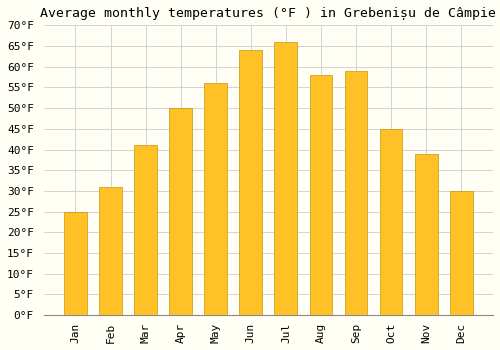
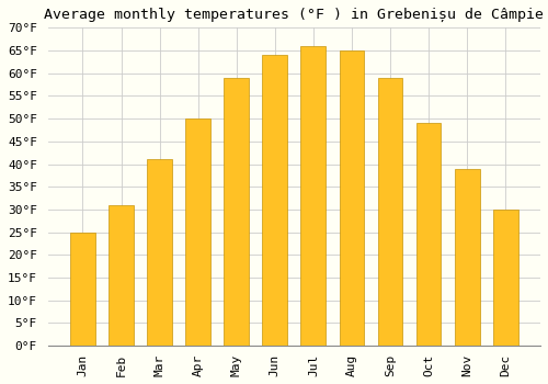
May: 56°F -> 59°F
Aug: 58°F -> 65°F
Oct: 45°F -> 49°F
